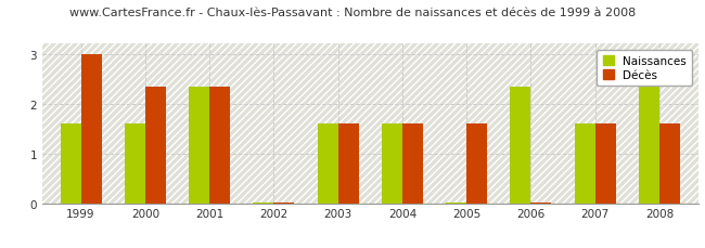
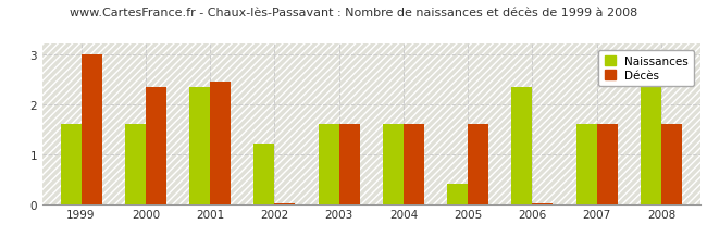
Décès/2001: 2.33 -> 2.45
Naissances/2002: 0.02 -> 1.20
Naissances/2005: 0.02 -> 0.40
